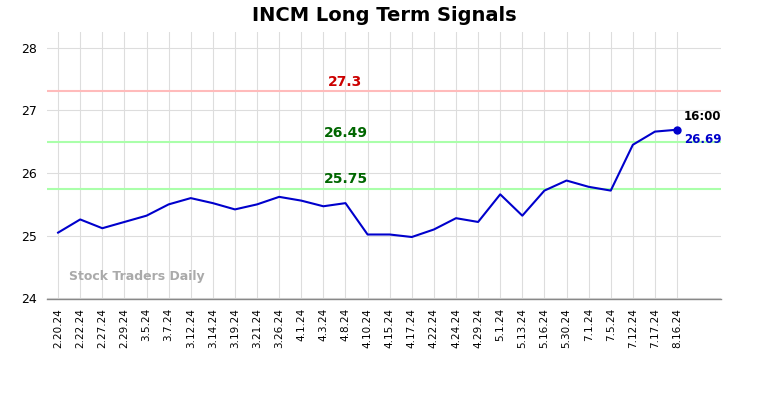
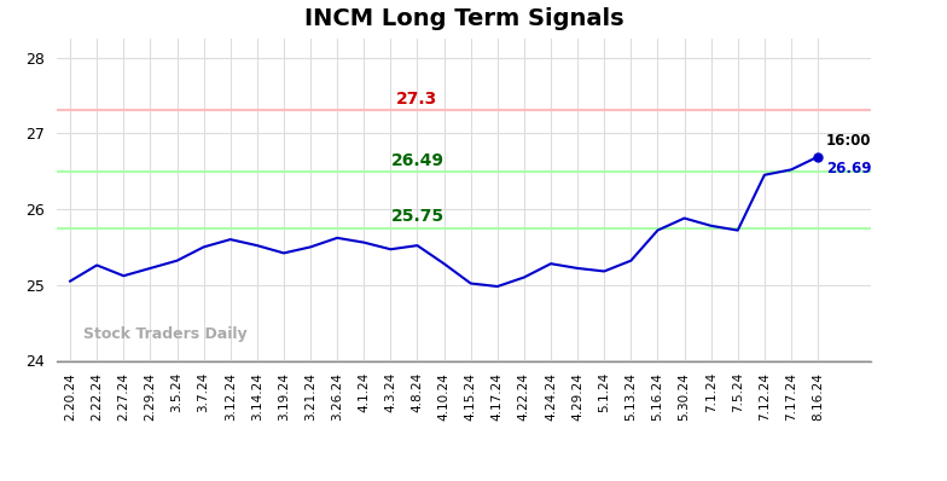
4.10.24: 25.02 -> 25.28
5.1.24: 25.66 -> 25.18
7.17.24: 26.66 -> 26.52
